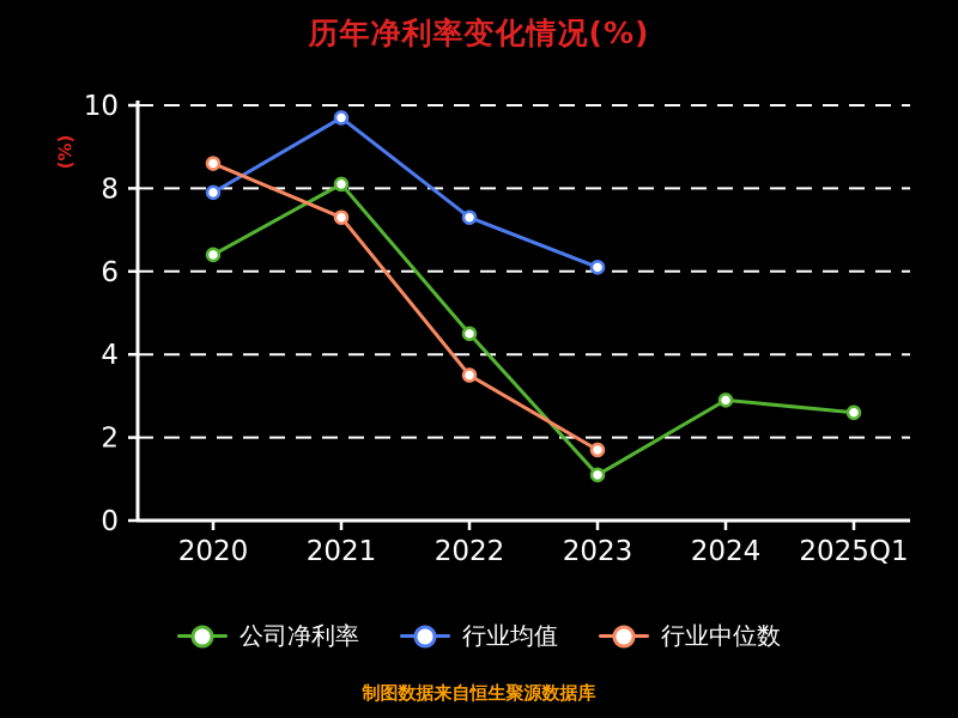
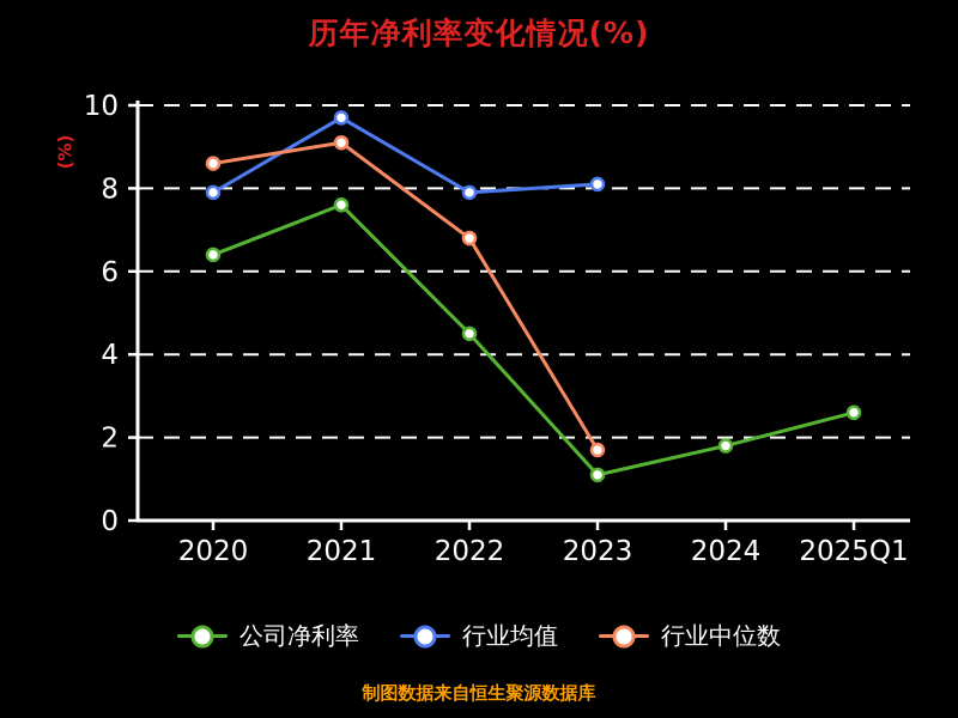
公司净利率/2021: 8.1 -> 7.6
行业中位数/2021: 7.3 -> 9.1
行业均值/2022: 7.3 -> 7.9
行业中位数/2022: 3.5 -> 6.8
行业均值/2023: 6.1 -> 8.1
公司净利率/2024: 2.9 -> 1.8
